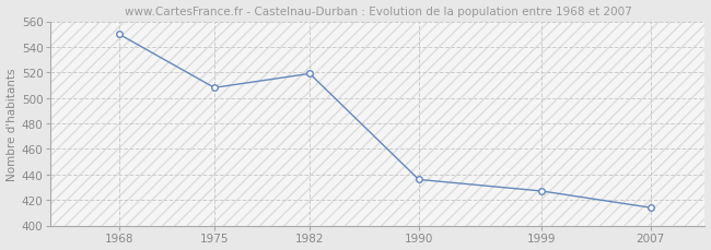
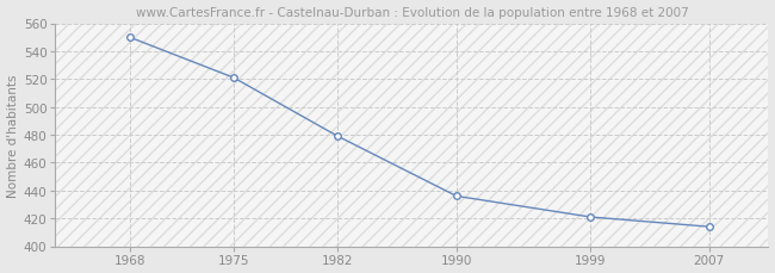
1975: 508 -> 521
1982: 519 -> 479
1999: 427 -> 421
